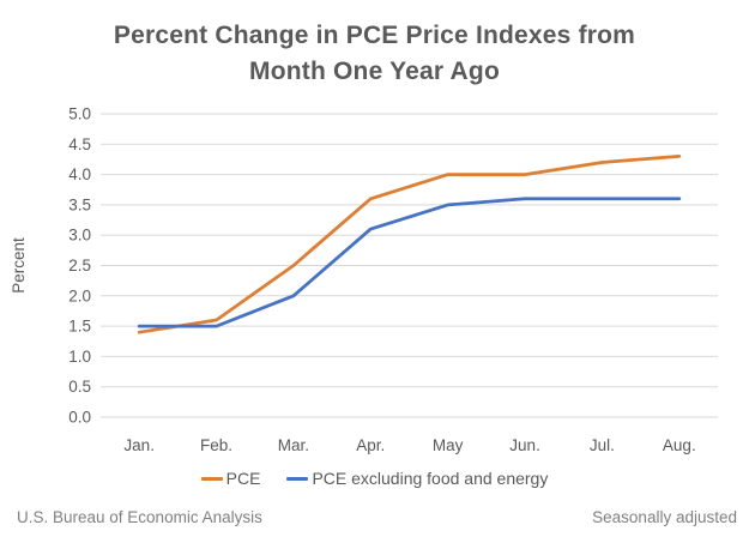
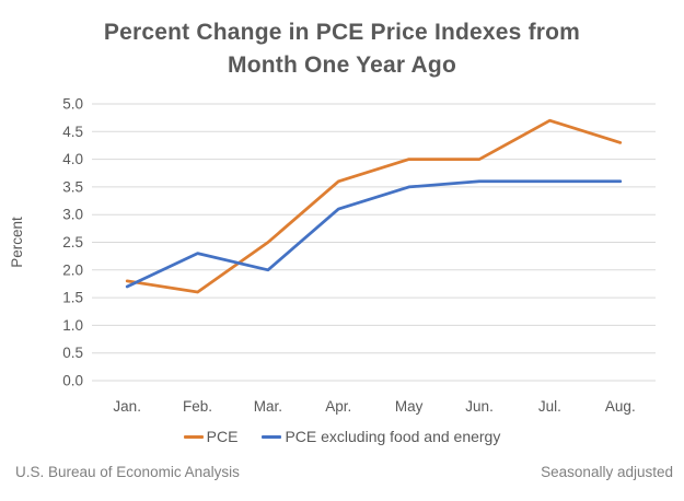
PCE/Jan.: 1.4 -> 1.8
PCE excluding food and energy/Jan.: 1.5 -> 1.7
PCE excluding food and energy/Feb.: 1.5 -> 2.3
PCE/Jul.: 4.2 -> 4.7
